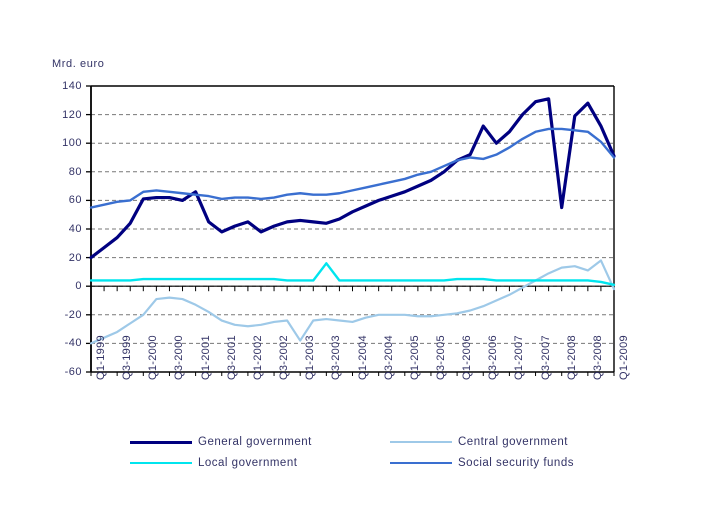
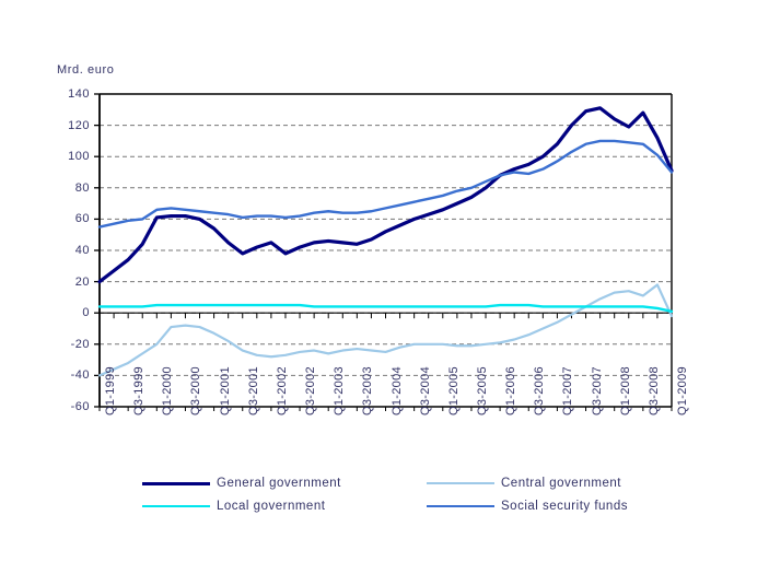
General government/Q1-2001: 66 -> 54
Central government/Q1-2003: -38 -> -26
Local government/Q3-2003: 16 -> 4
General government/Q3-2006: 112 -> 95
General government/Q1-2008: 55 -> 124
